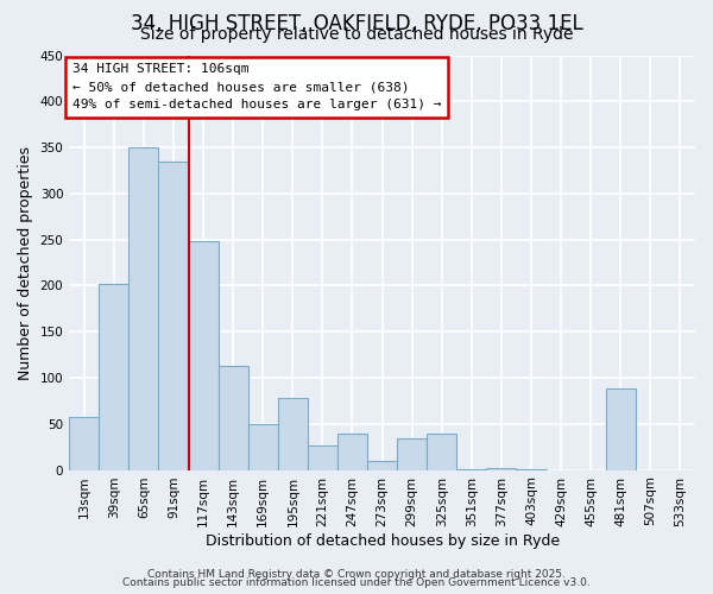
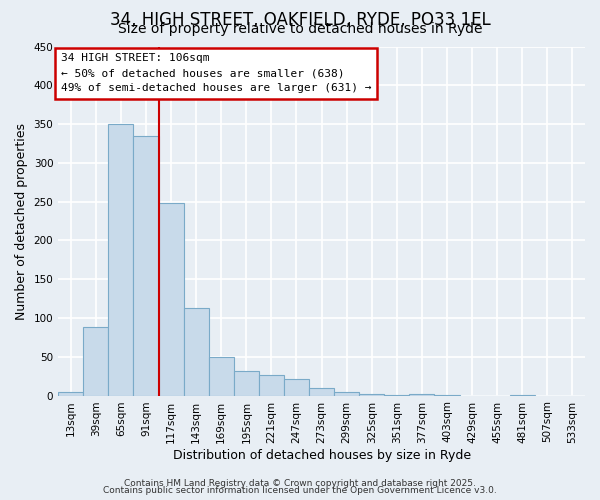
13sqm: 58 -> 5
39sqm: 202 -> 88
195sqm: 78 -> 32
247sqm: 40 -> 21
299sqm: 34 -> 4
325sqm: 40 -> 2
481sqm: 88 -> 1
